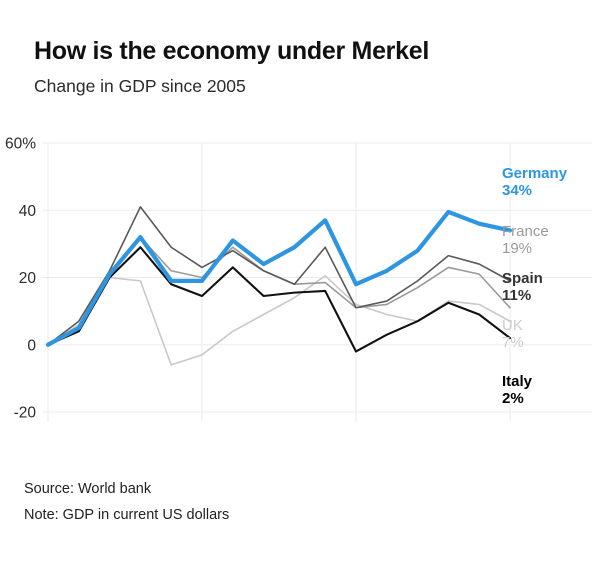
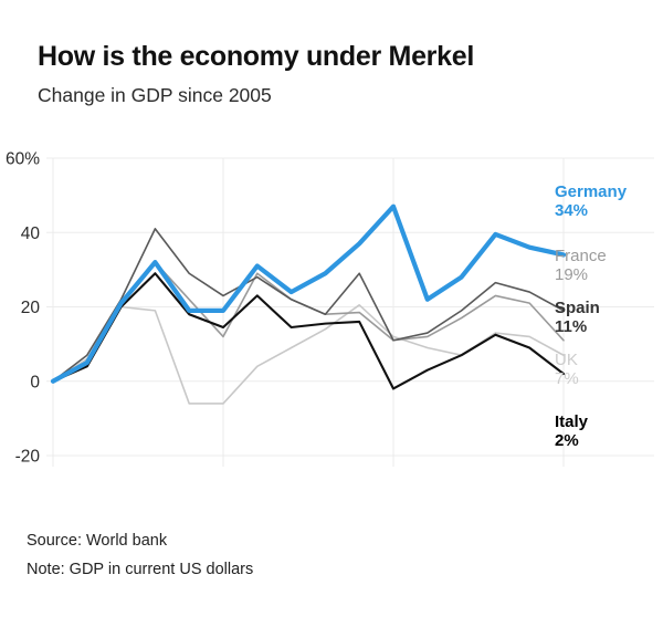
France/2010: 20% -> 12%
UK/2010: -3% -> -6%
Germany/2015: 18% -> 47%
